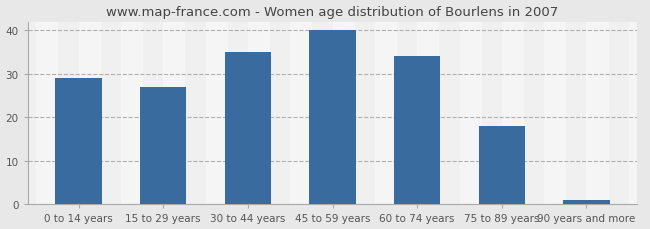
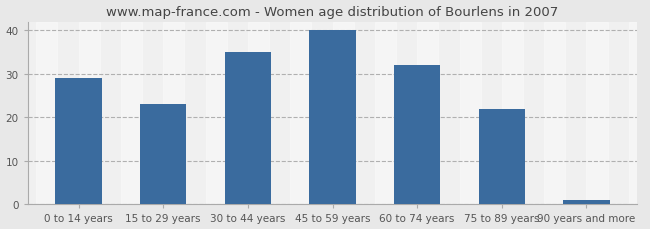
15 to 29 years: 27 -> 23
60 to 74 years: 34 -> 32
75 to 89 years: 18 -> 22
